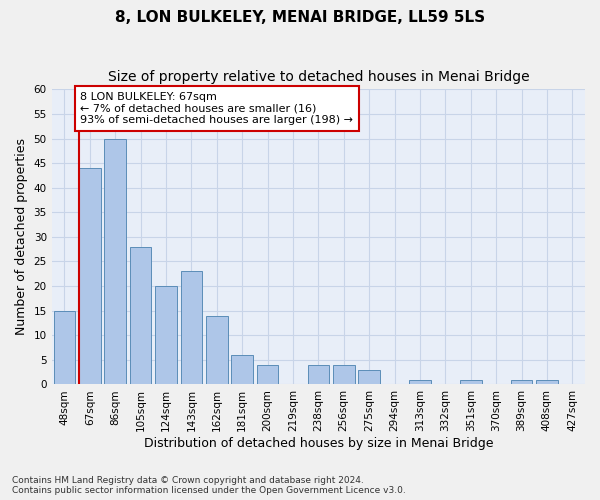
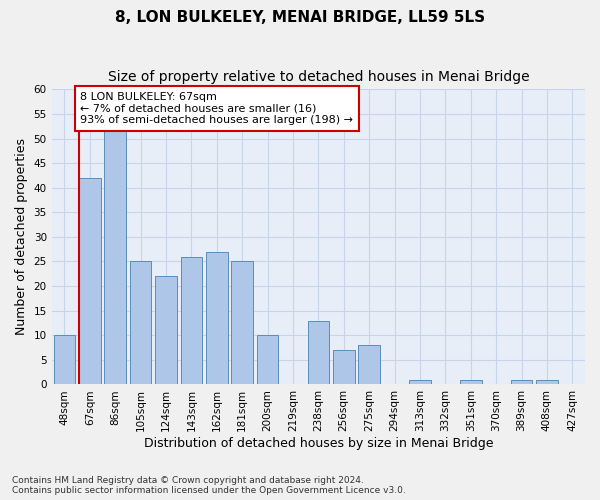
48sqm: 15 -> 10
67sqm: 44 -> 42
86sqm: 50 -> 52
105sqm: 28 -> 25
124sqm: 20 -> 22
143sqm: 23 -> 26
162sqm: 14 -> 27
181sqm: 6 -> 25
200sqm: 4 -> 10
238sqm: 4 -> 13
256sqm: 4 -> 7
275sqm: 3 -> 8
